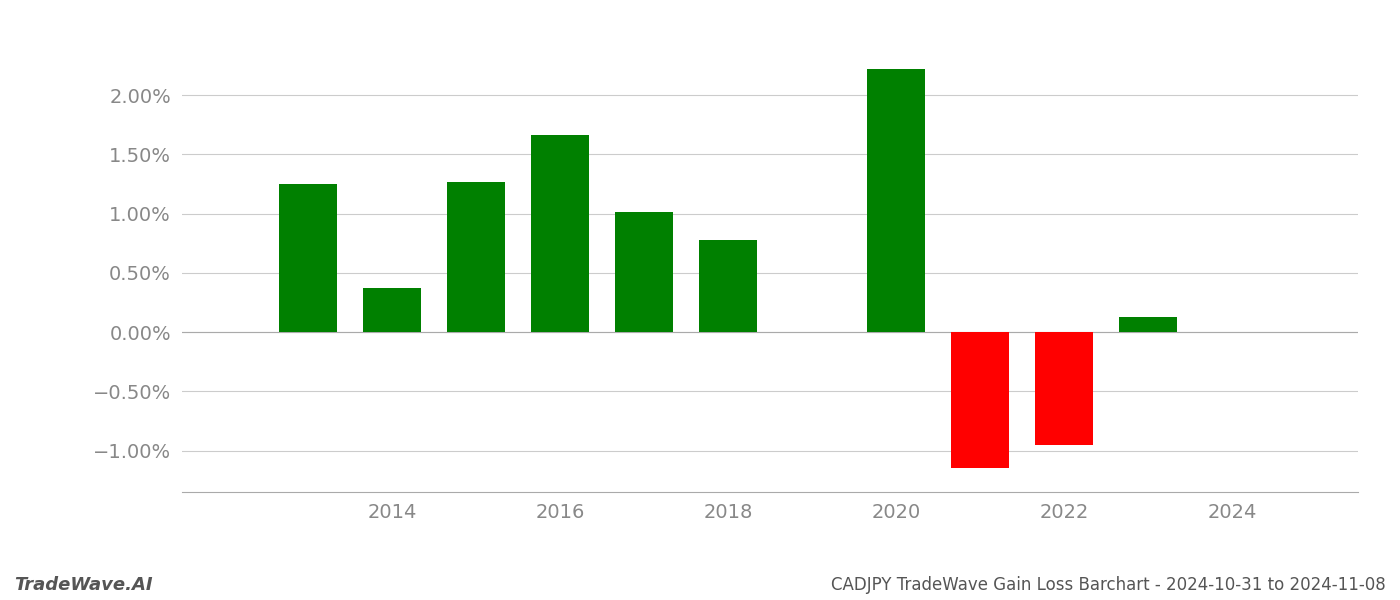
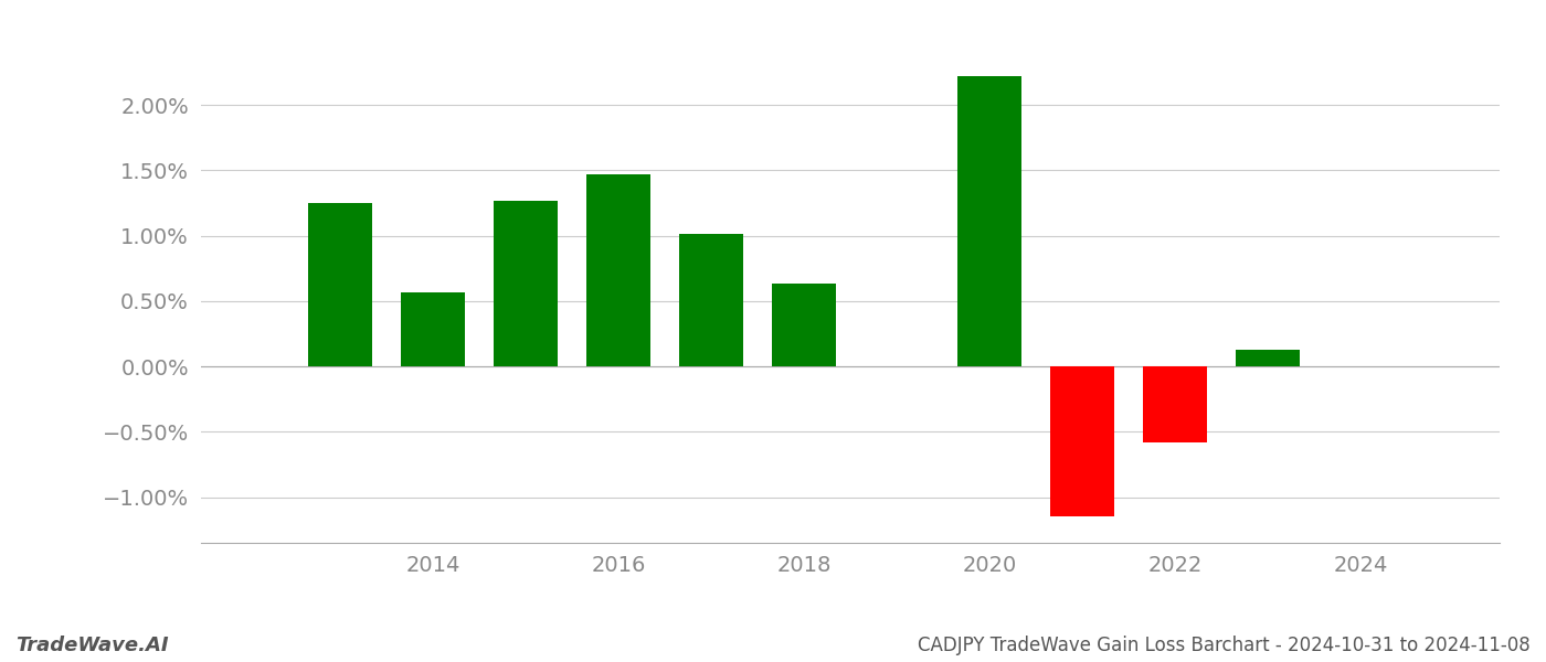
2014: 0.37% -> 0.57%
2016: 1.66% -> 1.47%
2018: 0.78% -> 0.63%
2022: -0.95% -> -0.58%
